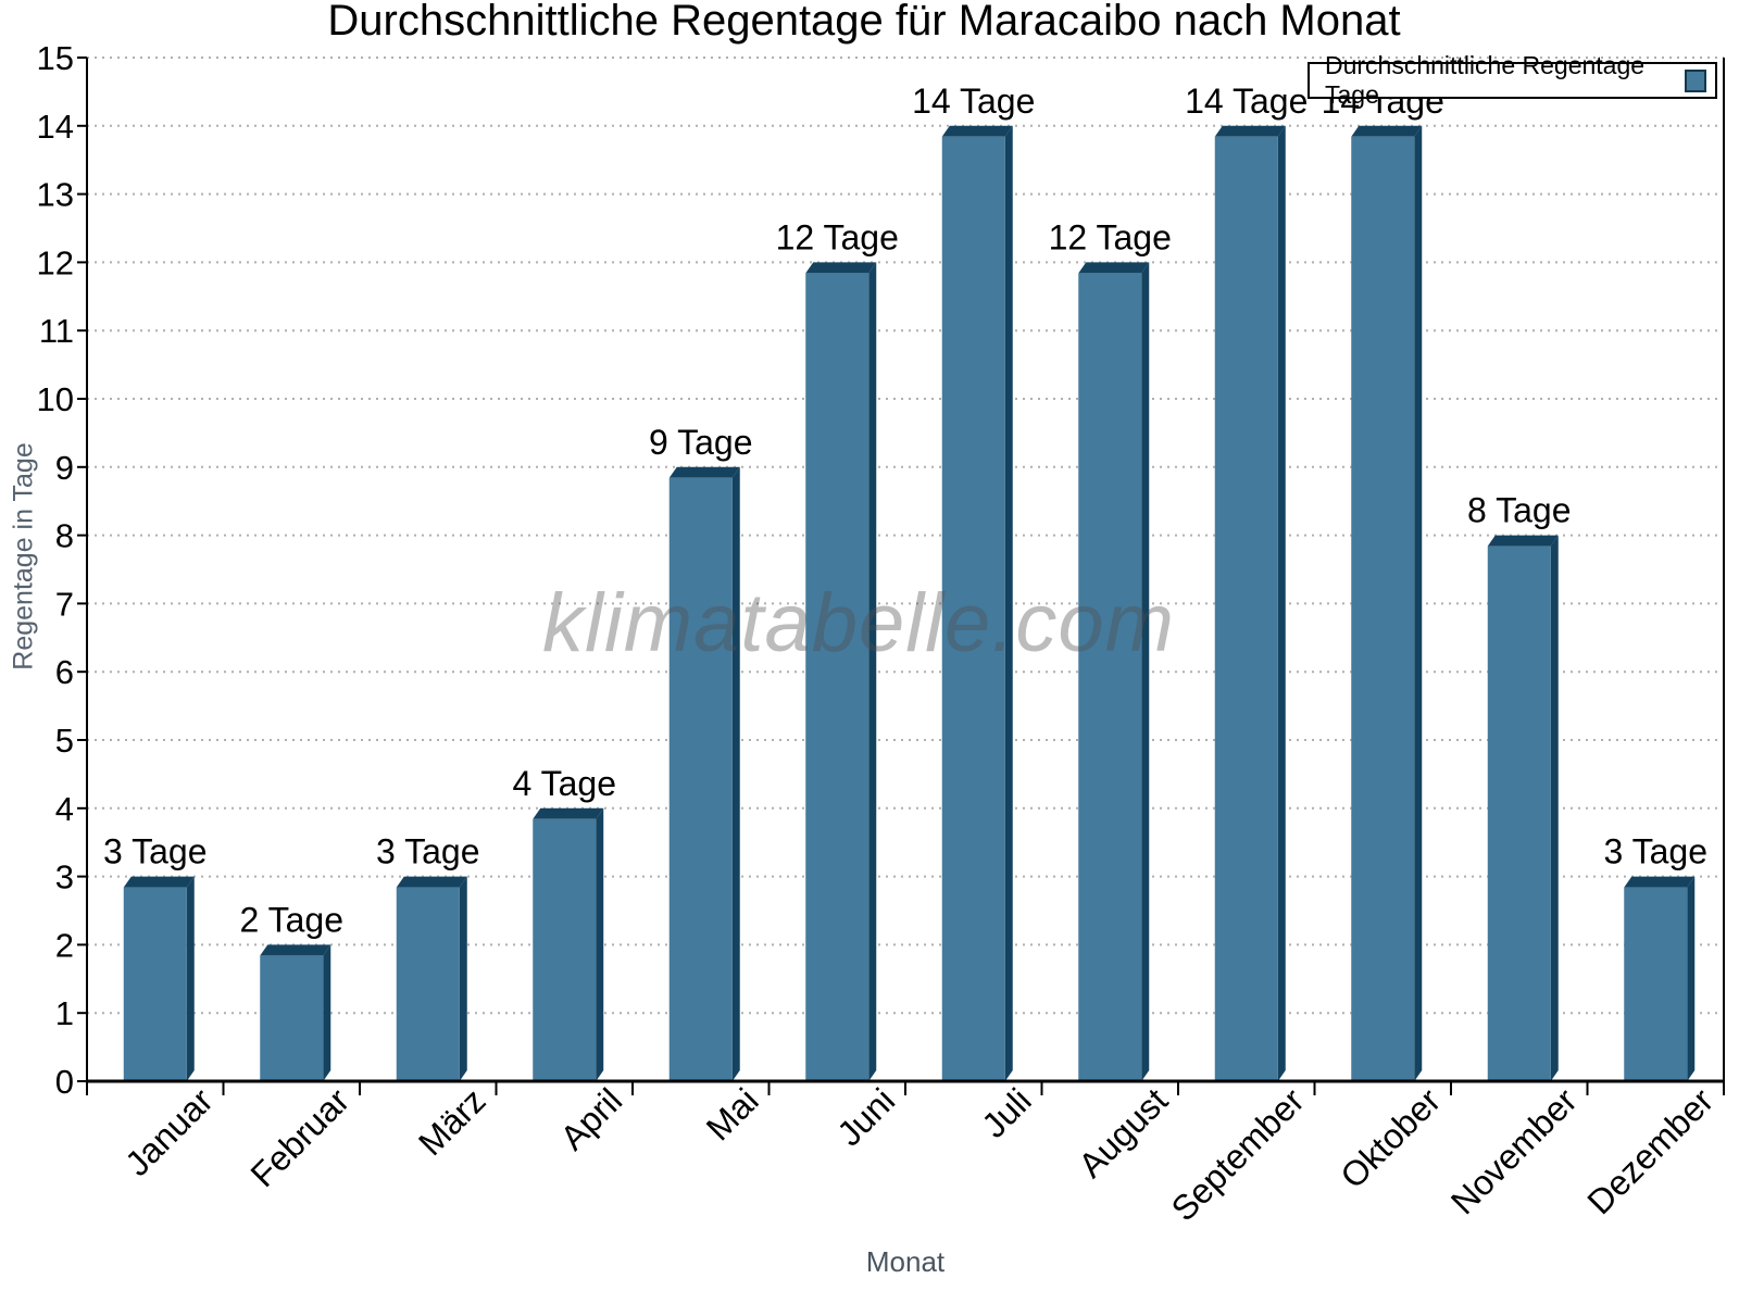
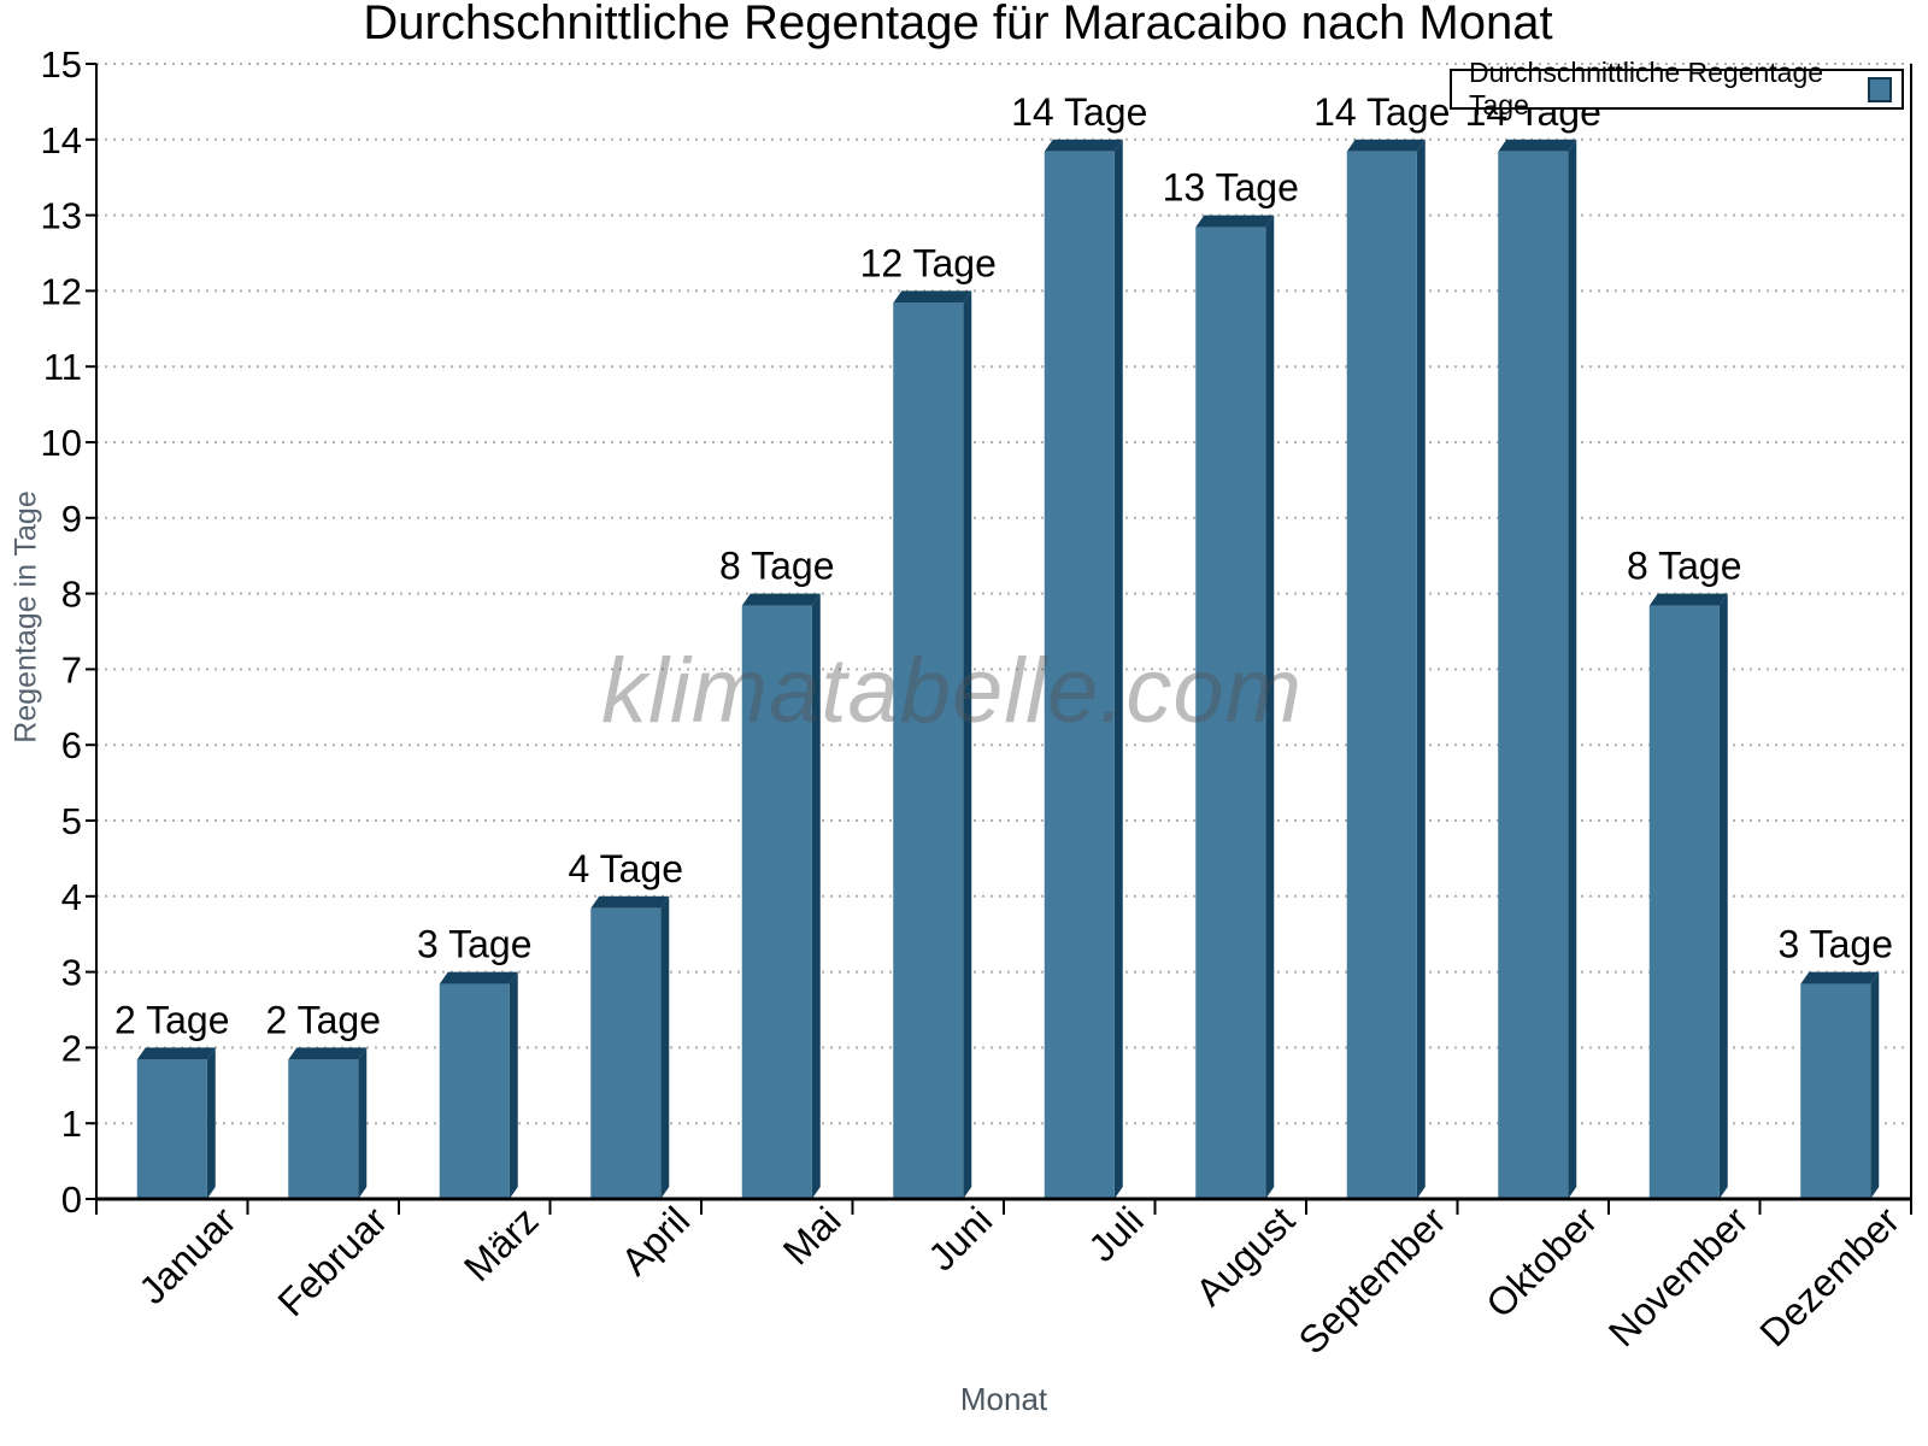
Januar: 3 -> 2
Mai: 9 -> 8
August: 12 -> 13
